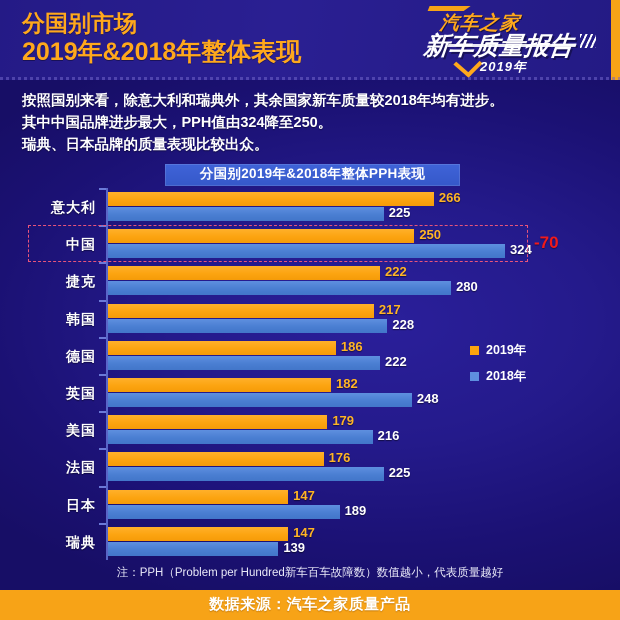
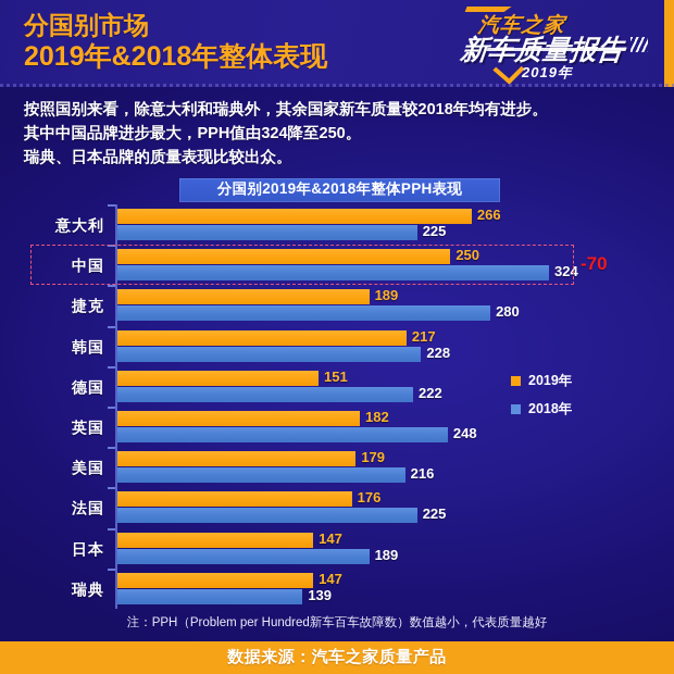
2019年/捷克: 222 -> 189
2019年/德国: 186 -> 151
